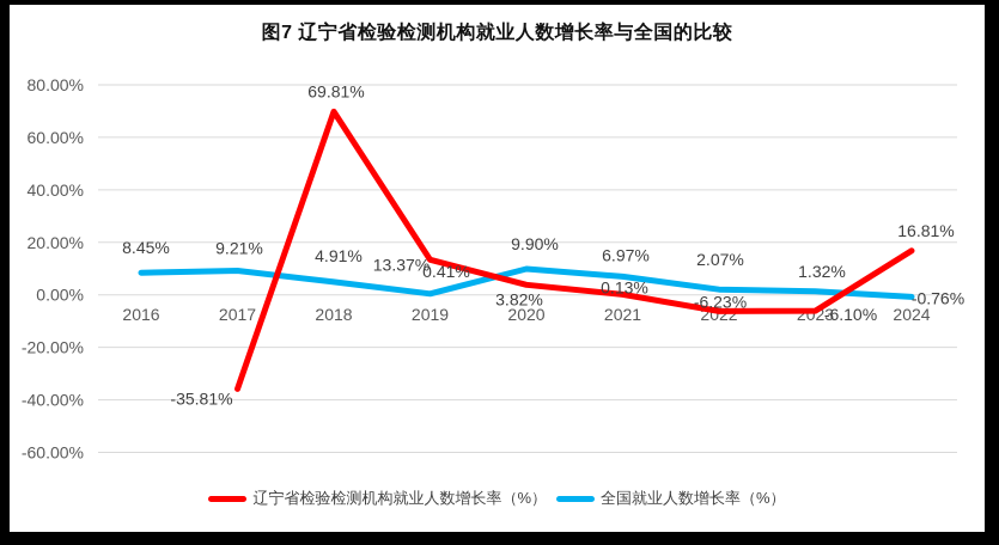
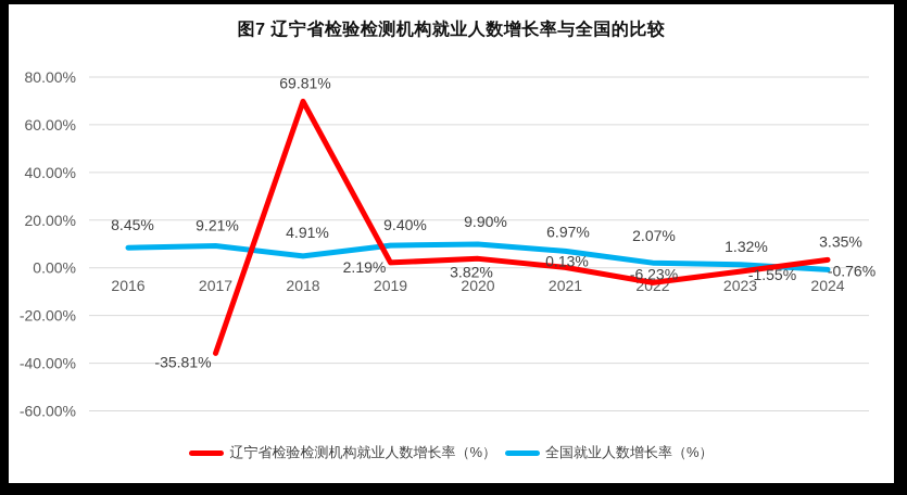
辽宁省检验检测机构就业人数增长率（%）/2019: 13.37% -> 2.19%
全国就业人数增长率（%）/2019: 0.41% -> 9.40%
辽宁省检验检测机构就业人数增长率（%）/2023: -6.10% -> -1.55%
辽宁省检验检测机构就业人数增长率（%）/2024: 16.81% -> 3.35%
